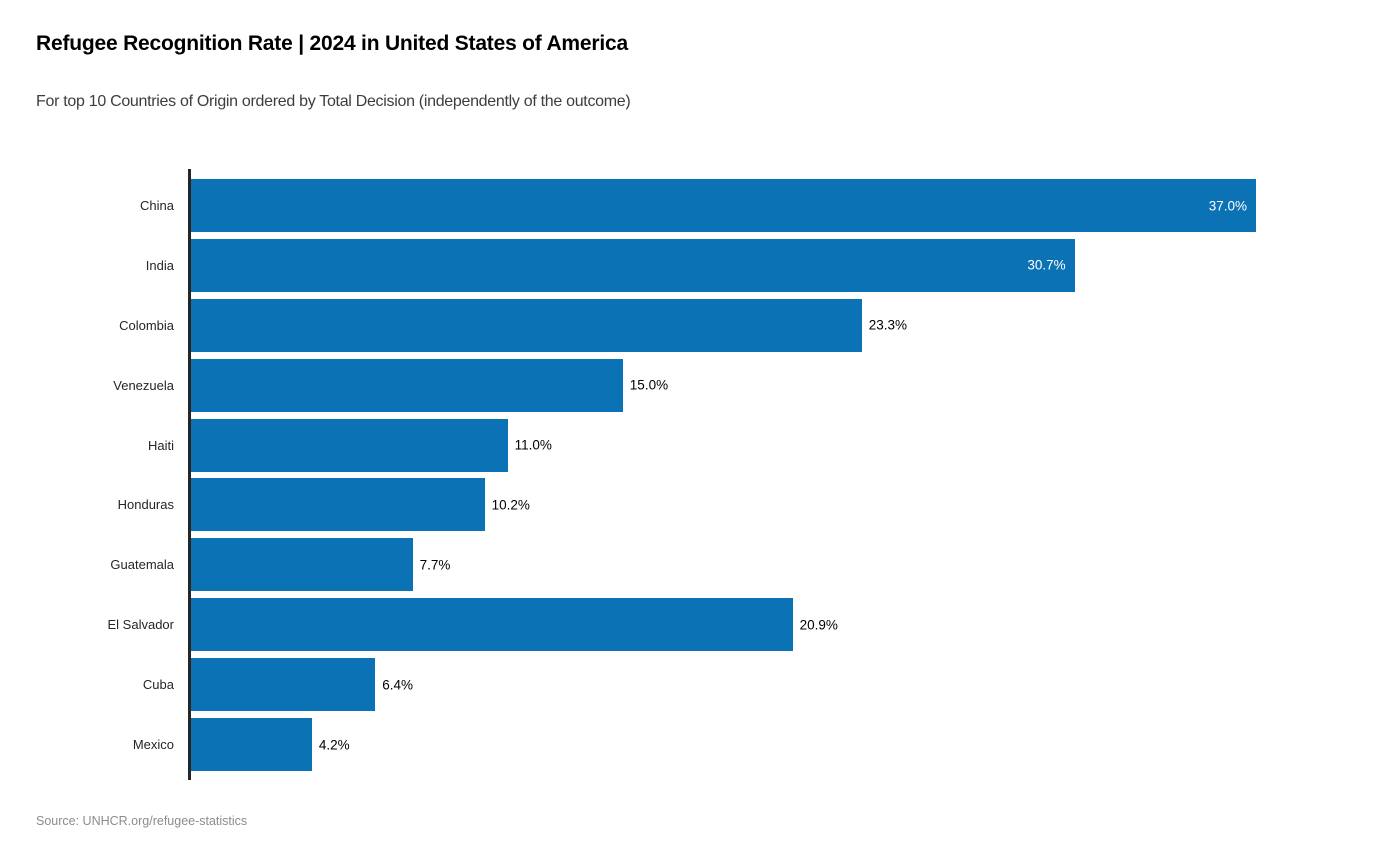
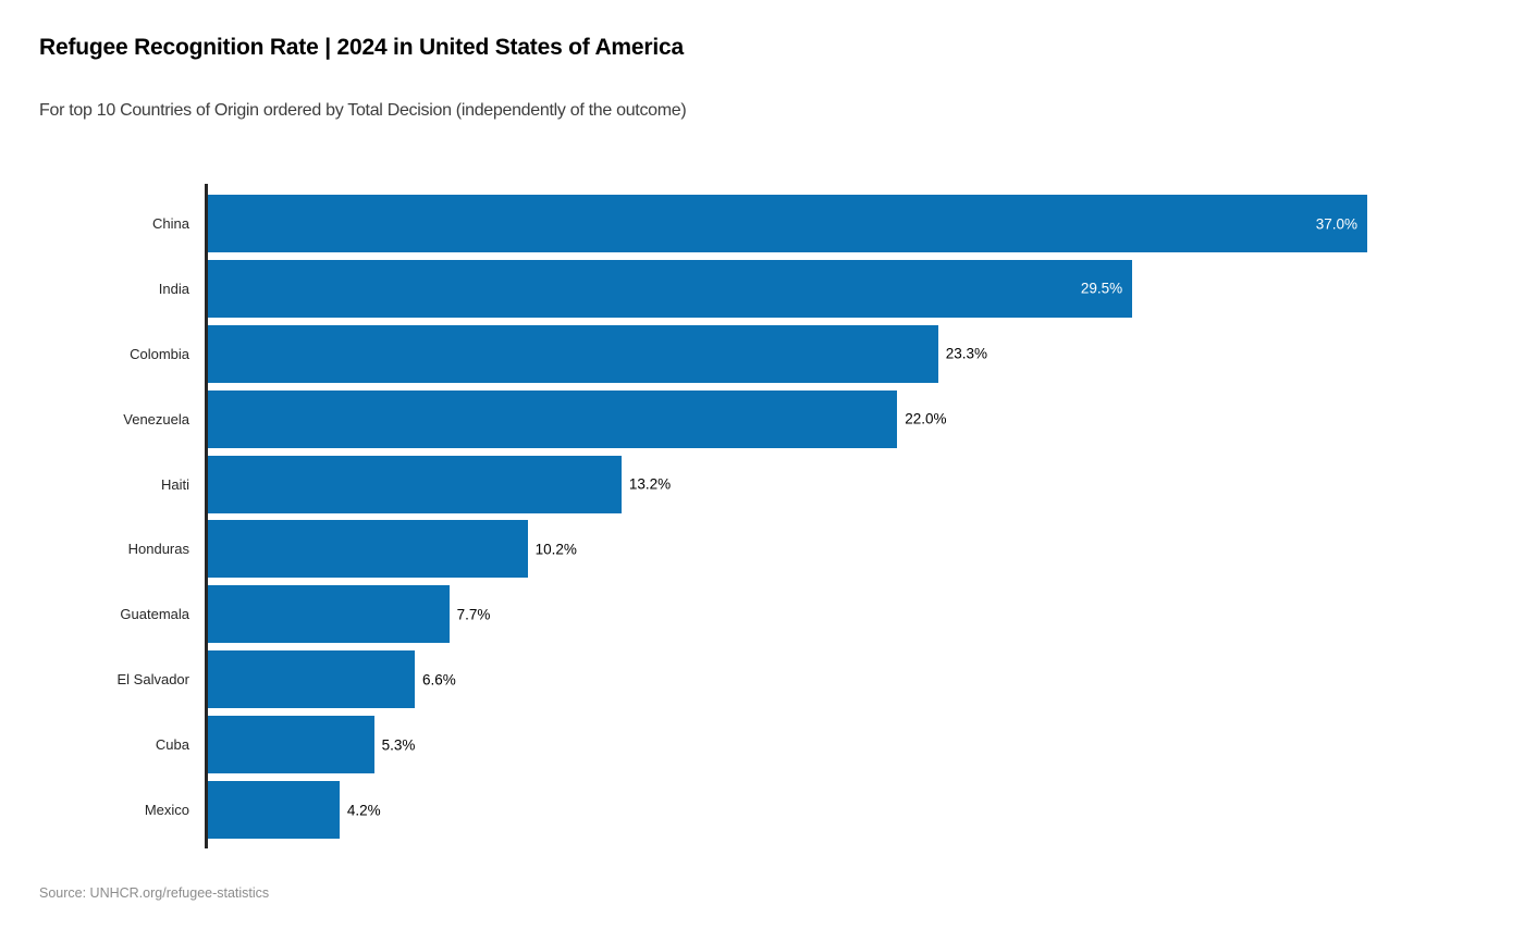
India: 30.7% -> 29.5%
Venezuela: 15.0% -> 22.0%
Haiti: 11.0% -> 13.2%
El Salvador: 20.9% -> 6.6%
Cuba: 6.4% -> 5.3%
